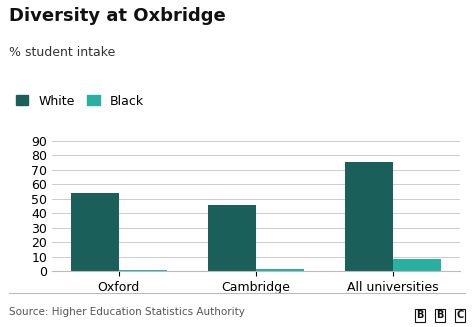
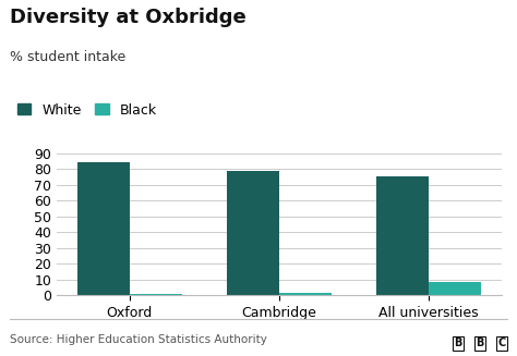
White/Oxford: 54 -> 84
White/Cambridge: 46 -> 79
